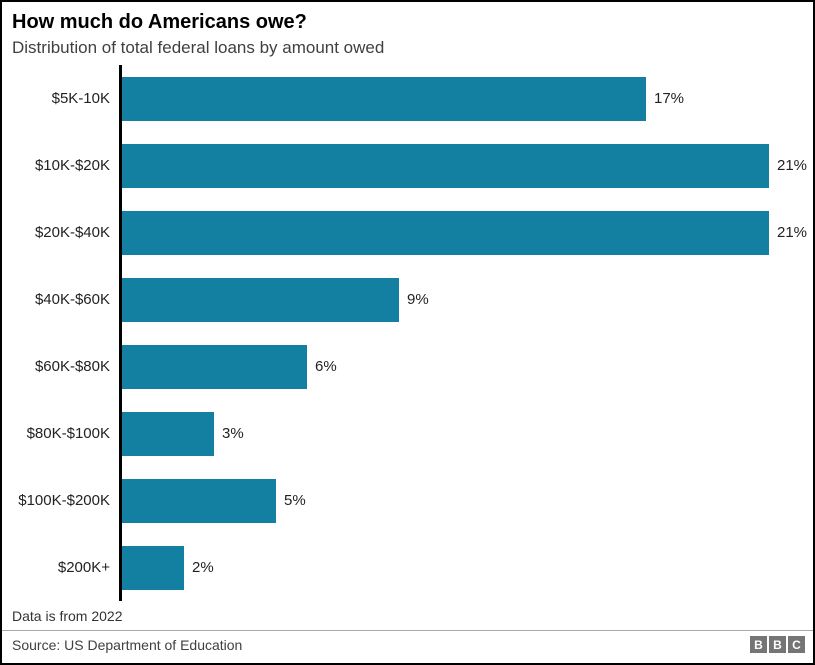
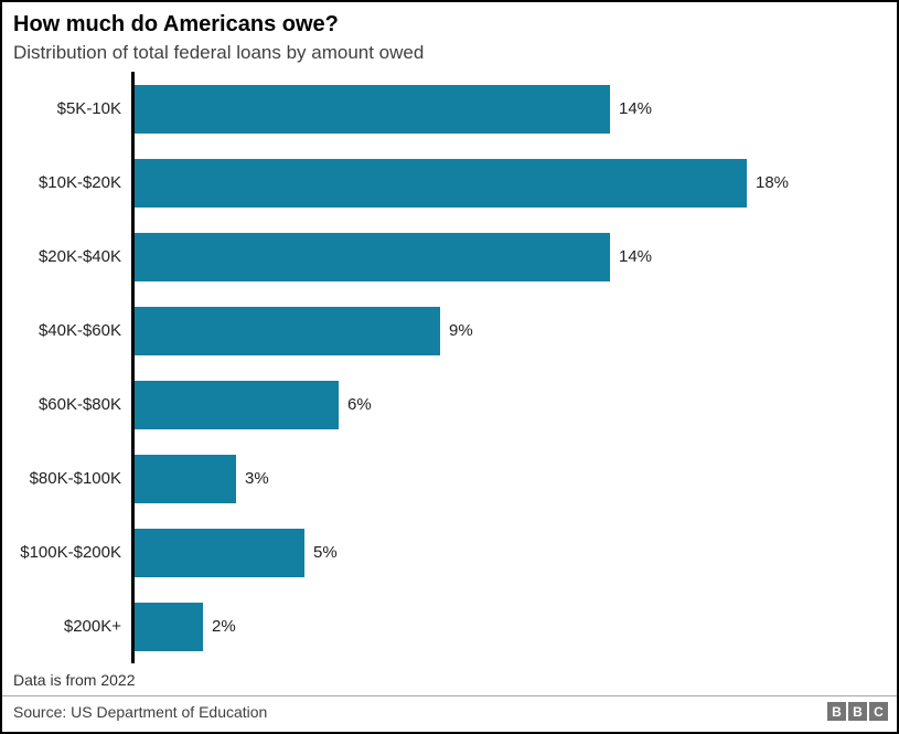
$5K-10K: 17% -> 14%
$10K-$20K: 21% -> 18%
$20K-$40K: 21% -> 14%
